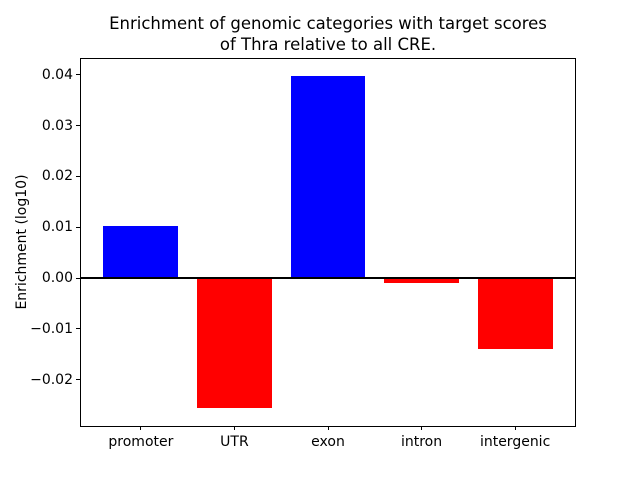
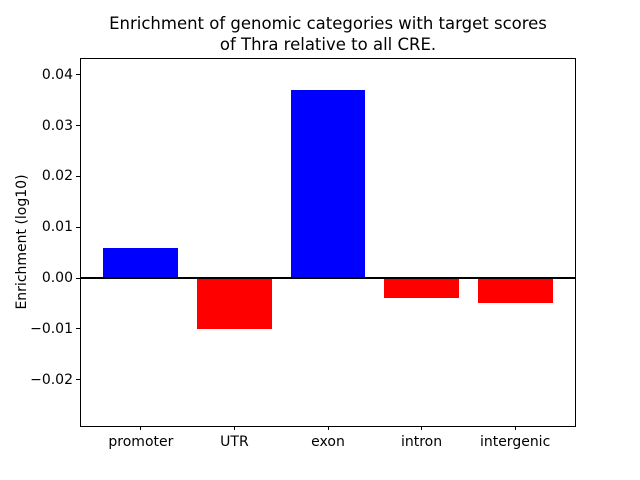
promoter: 0.010 -> 0.006
UTR: -0.026 -> -0.010
exon: 0.040 -> 0.037
intron: -0.001 -> -0.004
intergenic: -0.014 -> -0.005
